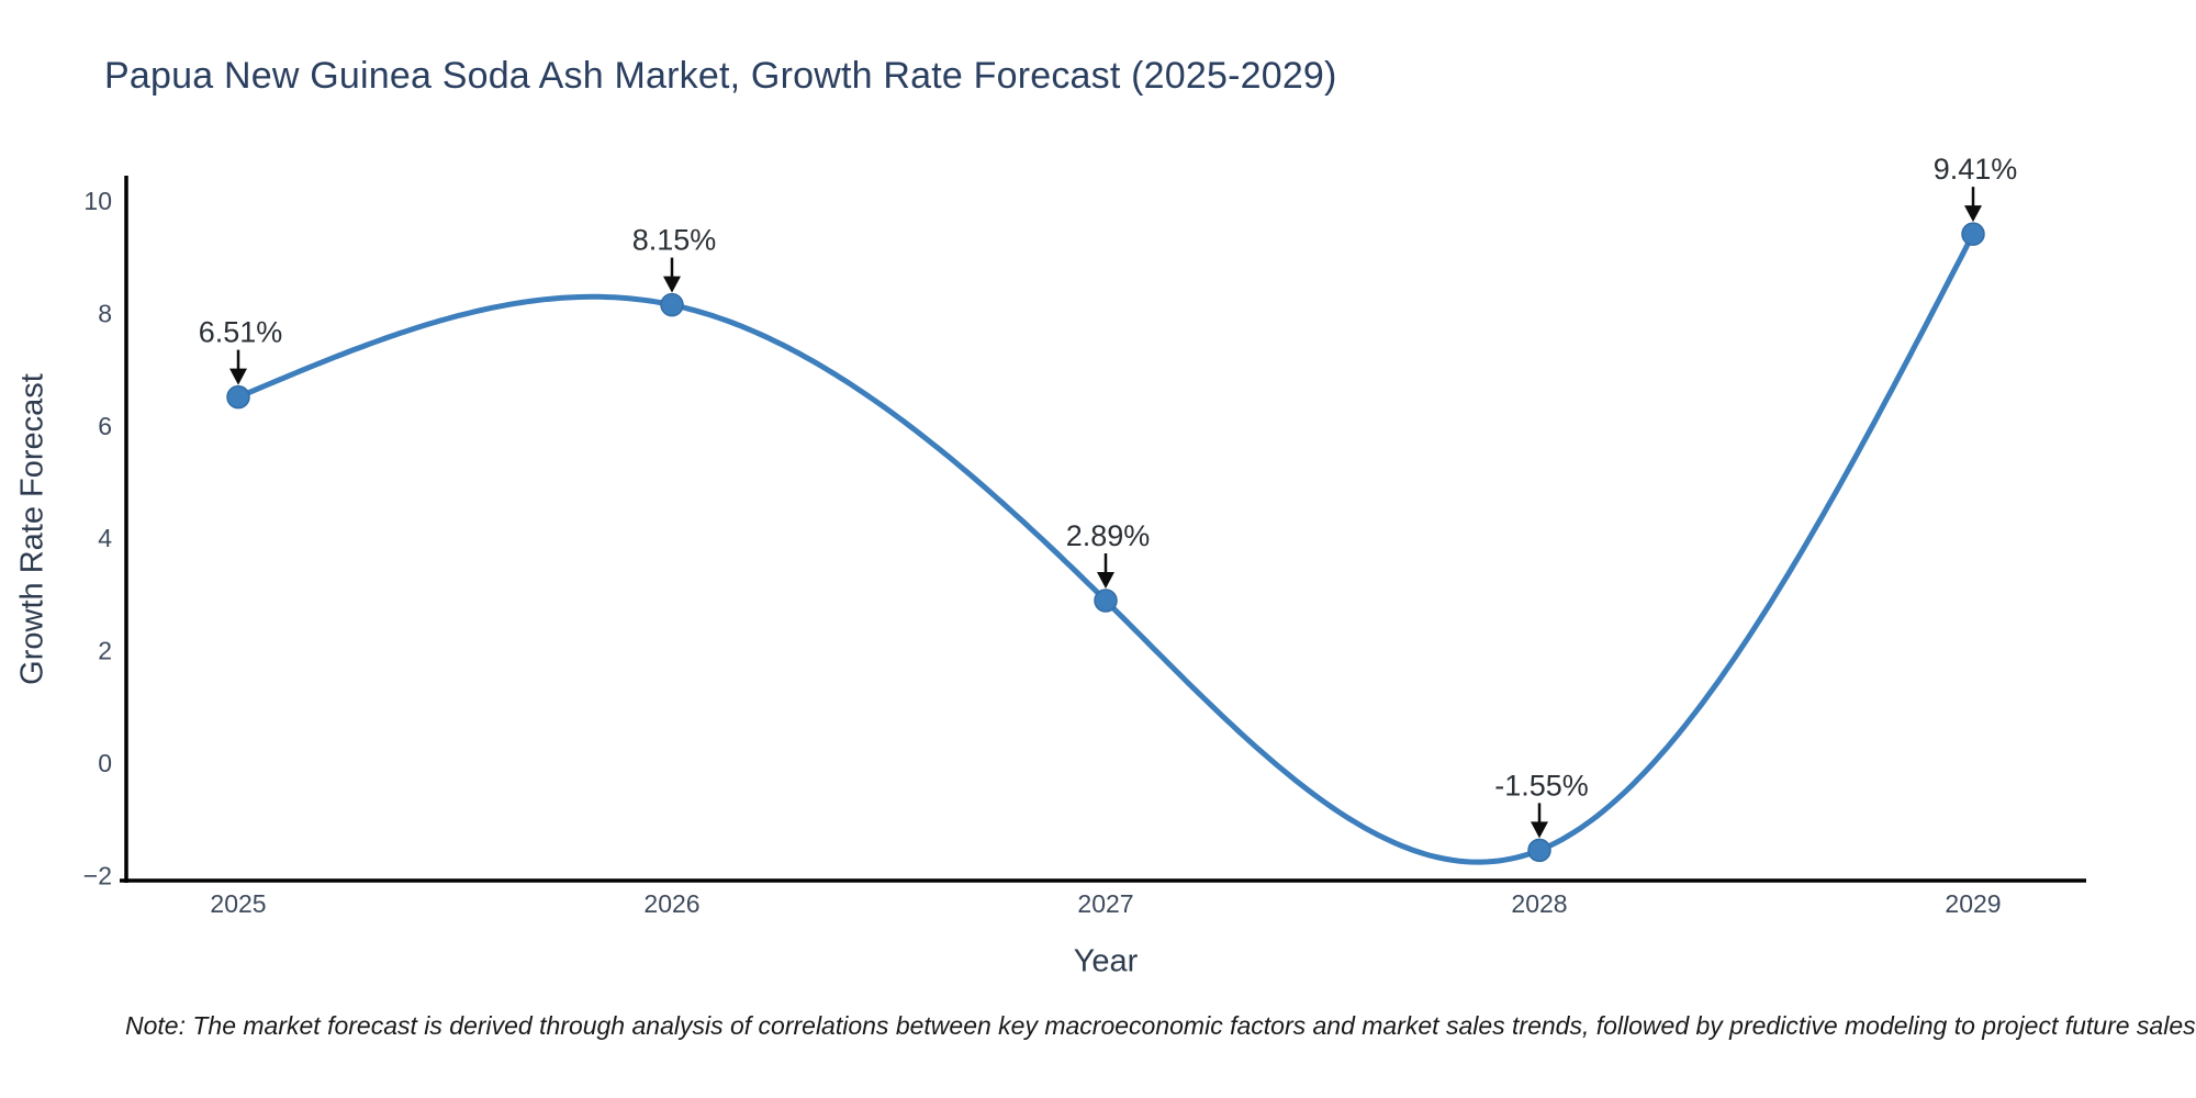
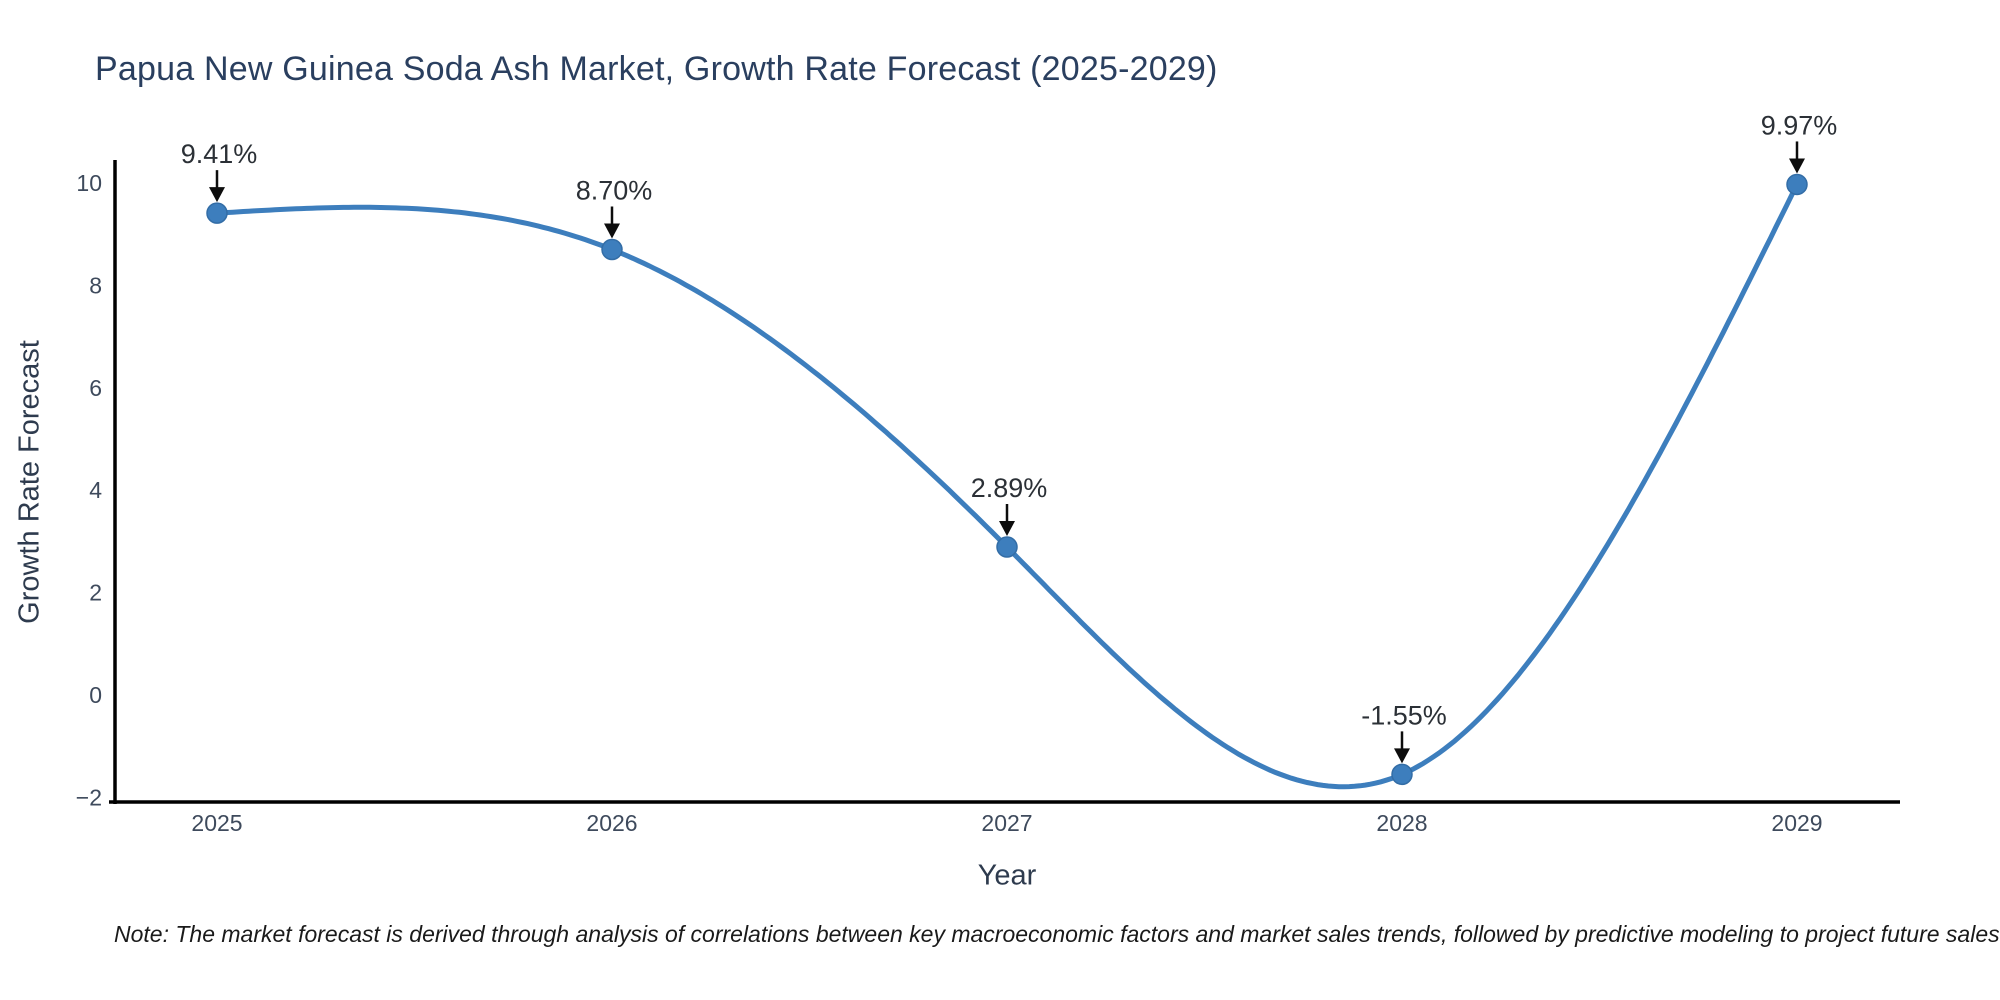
2025: 6.51% -> 9.41%
2026: 8.15% -> 8.70%
2029: 9.41% -> 9.97%
